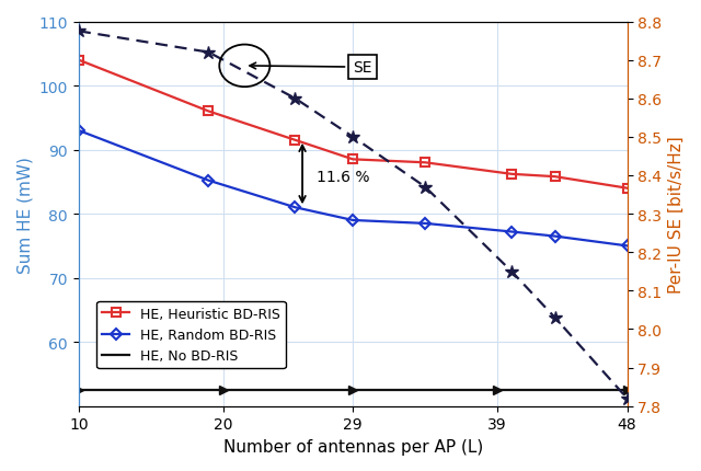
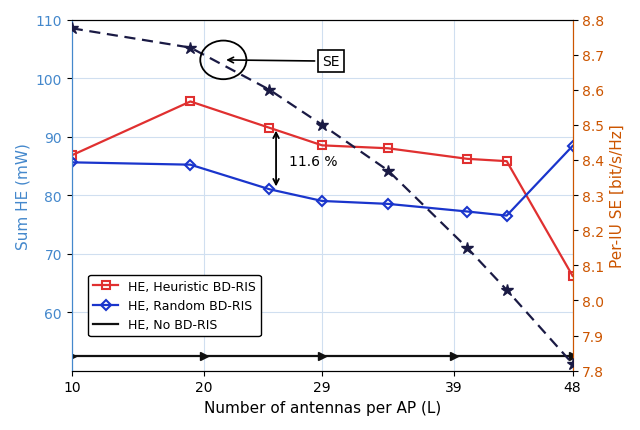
HE, Heuristic BD-RIS/10: 104.0 -> 86.8
HE, Random BD-RIS/10: 93.0 -> 85.6
HE, Heuristic BD-RIS/48: 84.0 -> 66.2
HE, Random BD-RIS/48: 75.0 -> 88.4
